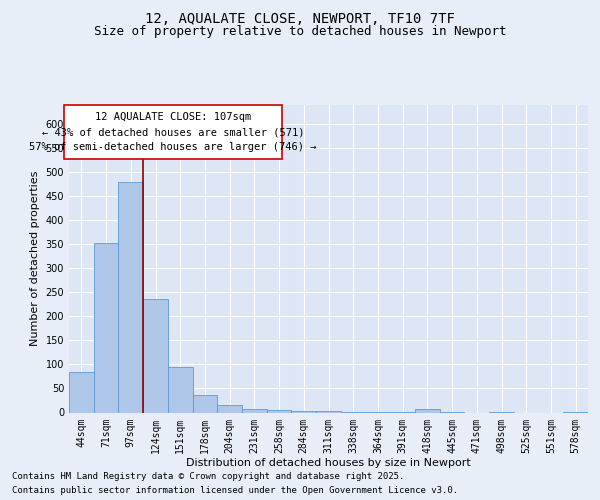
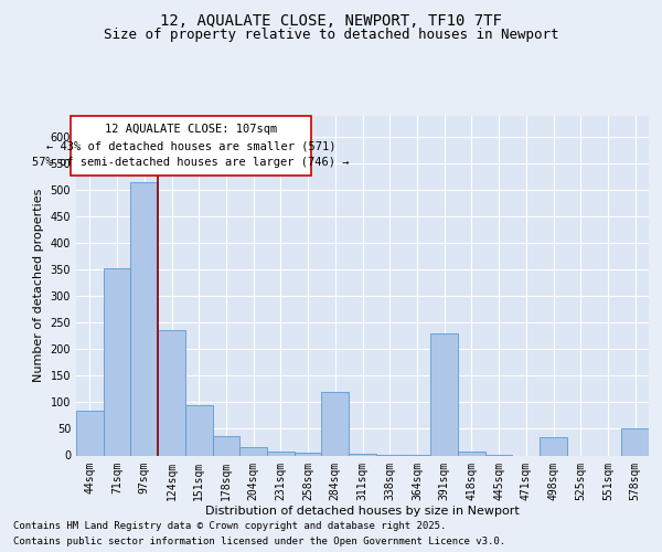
97sqm: 480 -> 515
284sqm: 4 -> 120
391sqm: 1 -> 230
498sqm: 1 -> 35
578sqm: 1 -> 50
